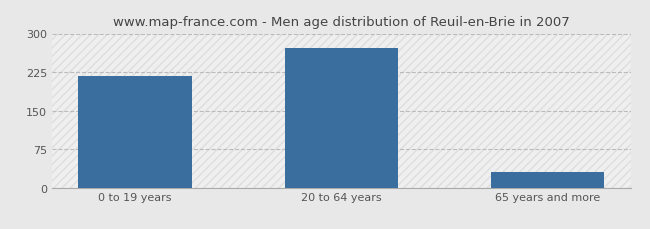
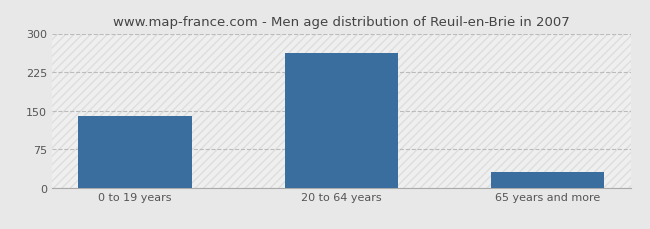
0 to 19 years: 218 -> 140
20 to 64 years: 272 -> 262
